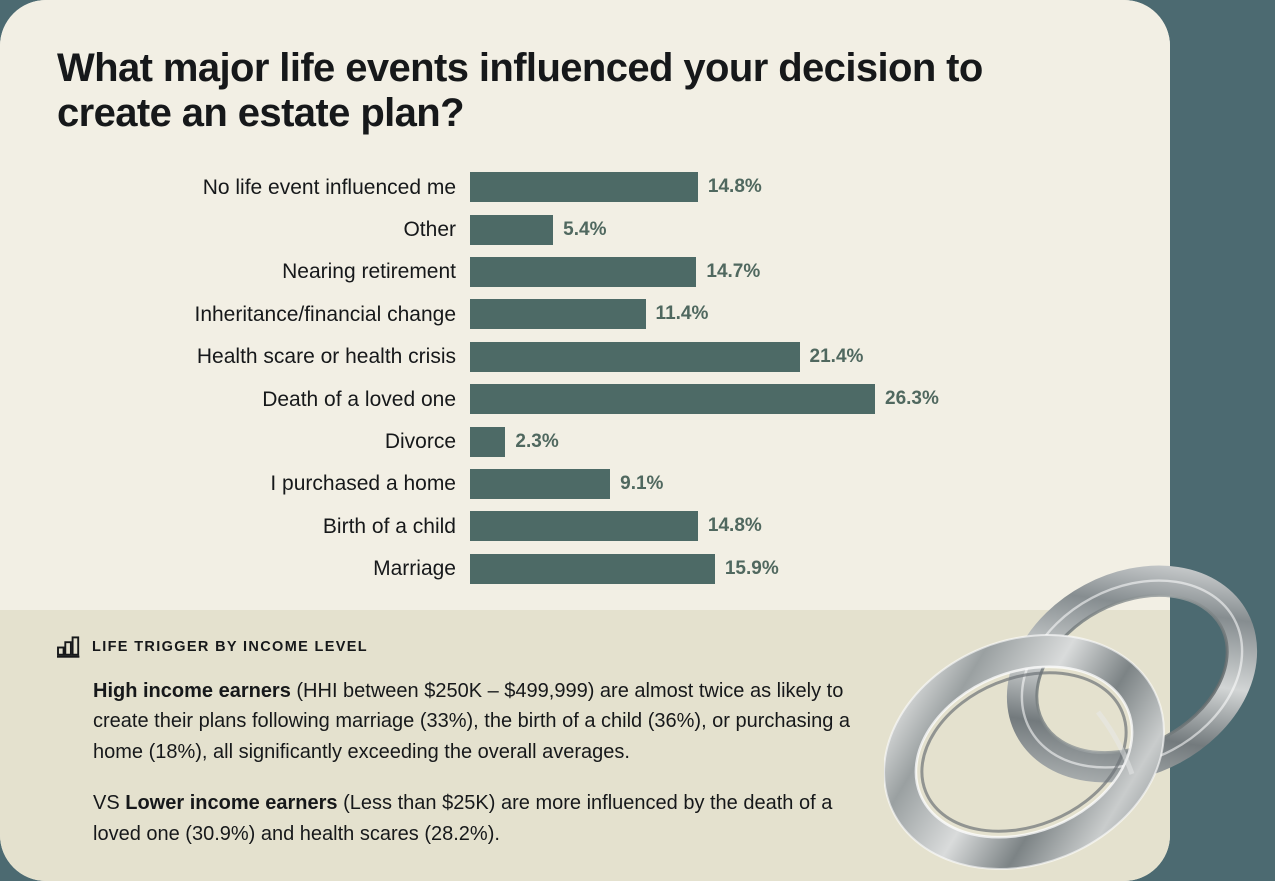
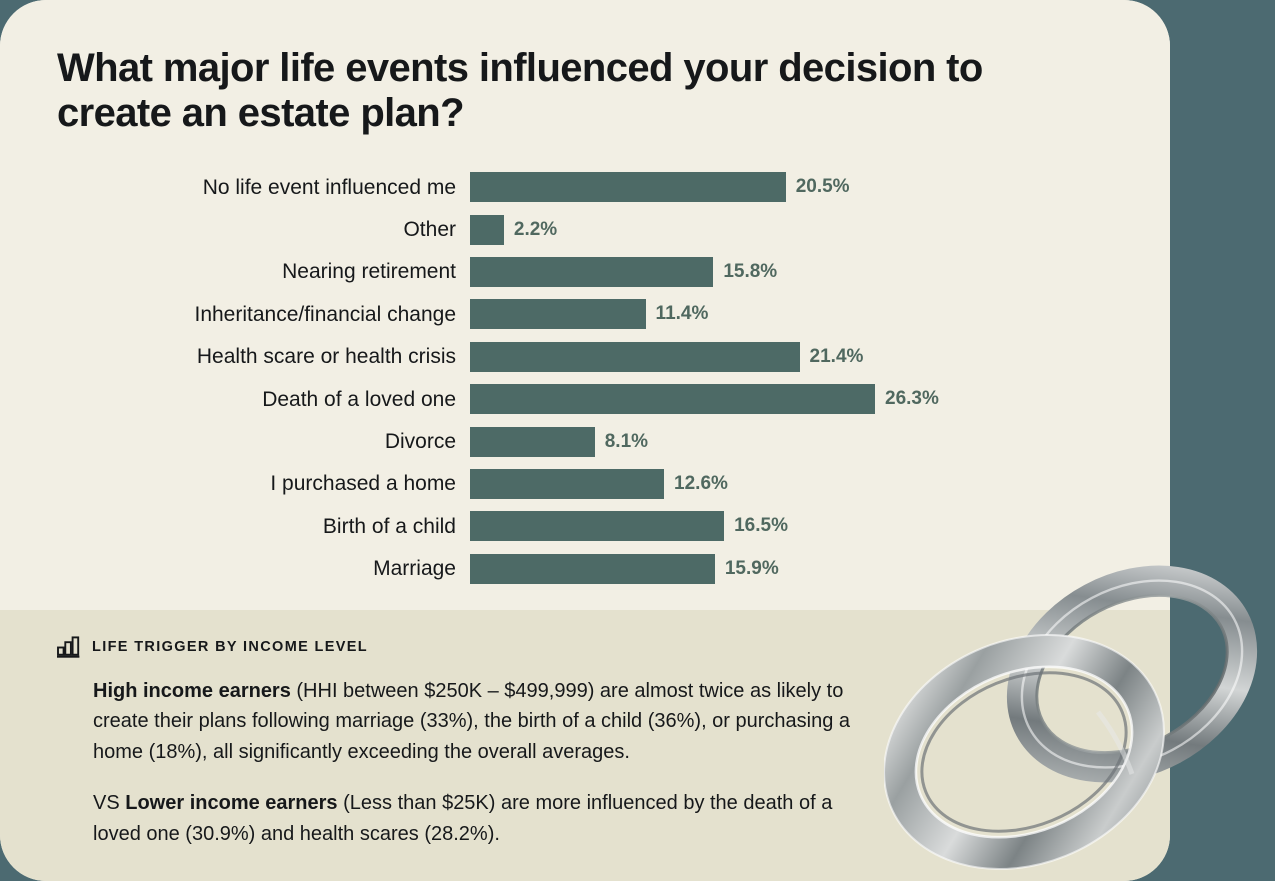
No life event influenced me: 14.8% -> 20.5%
Other: 5.4% -> 2.2%
Nearing retirement: 14.7% -> 15.8%
Divorce: 2.3% -> 8.1%
I purchased a home: 9.1% -> 12.6%
Birth of a child: 14.8% -> 16.5%
